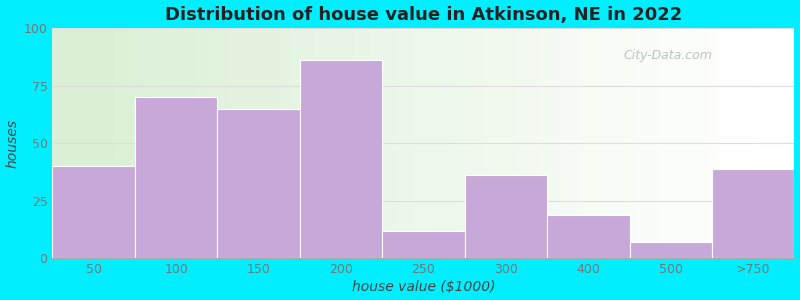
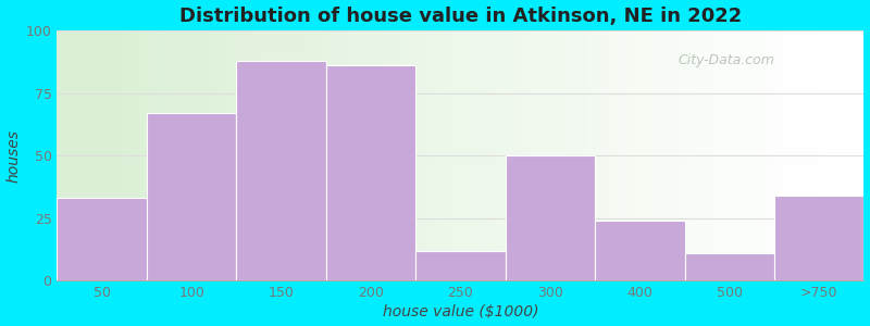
50: 40 -> 33
100: 70 -> 67
150: 65 -> 88
300: 36 -> 50
400: 19 -> 24
500: 7 -> 11
>750: 39 -> 34
